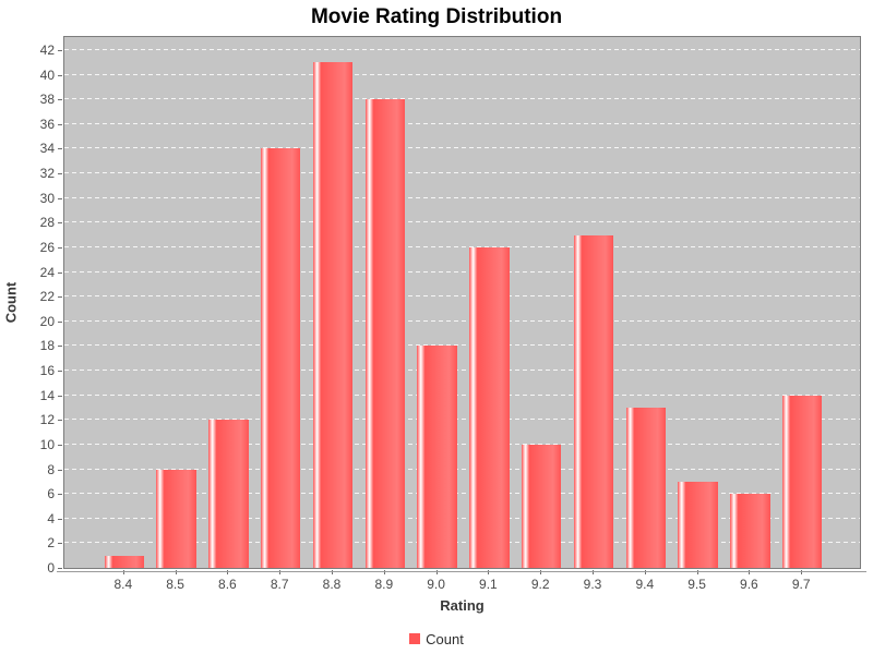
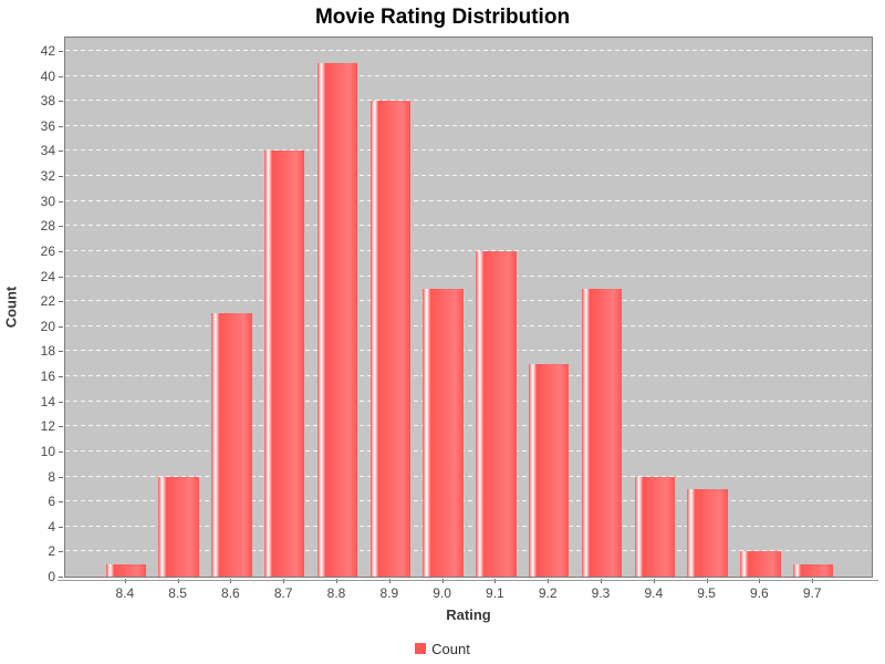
8.6: 12 -> 21
9.0: 18 -> 23
9.2: 10 -> 17
9.3: 27 -> 23
9.4: 13 -> 8
9.6: 6 -> 2
9.7: 14 -> 1
